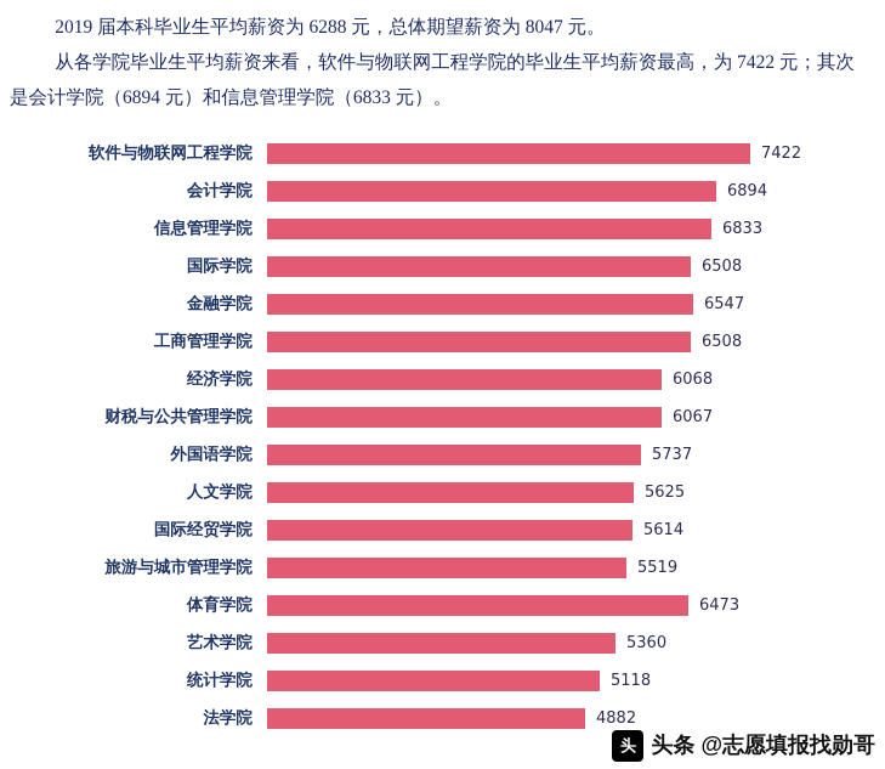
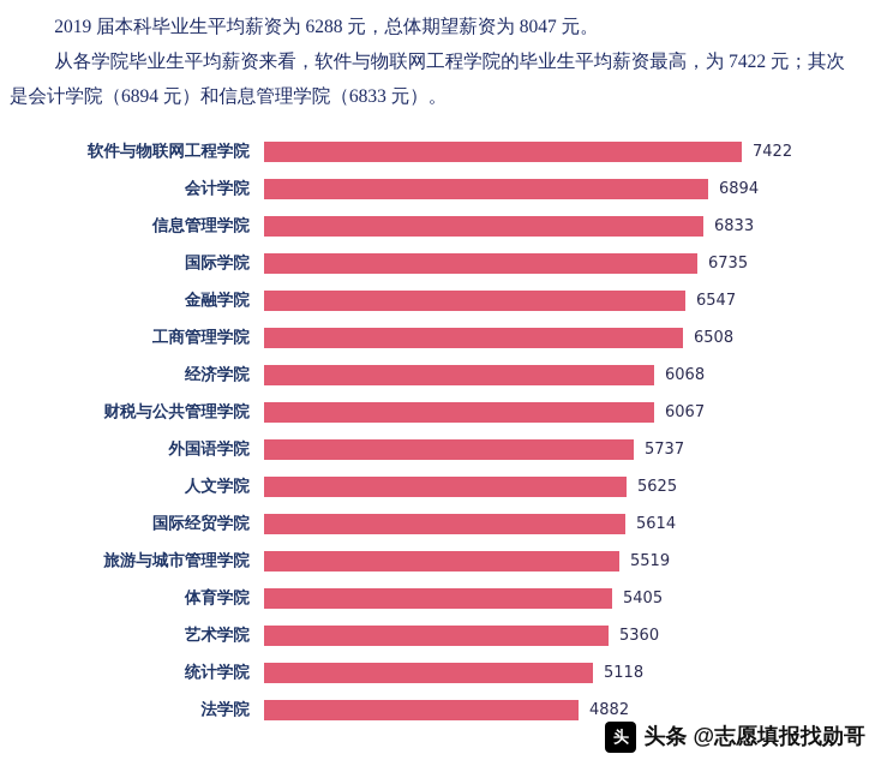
国际学院: 6508 -> 6735
体育学院: 6473 -> 5405
